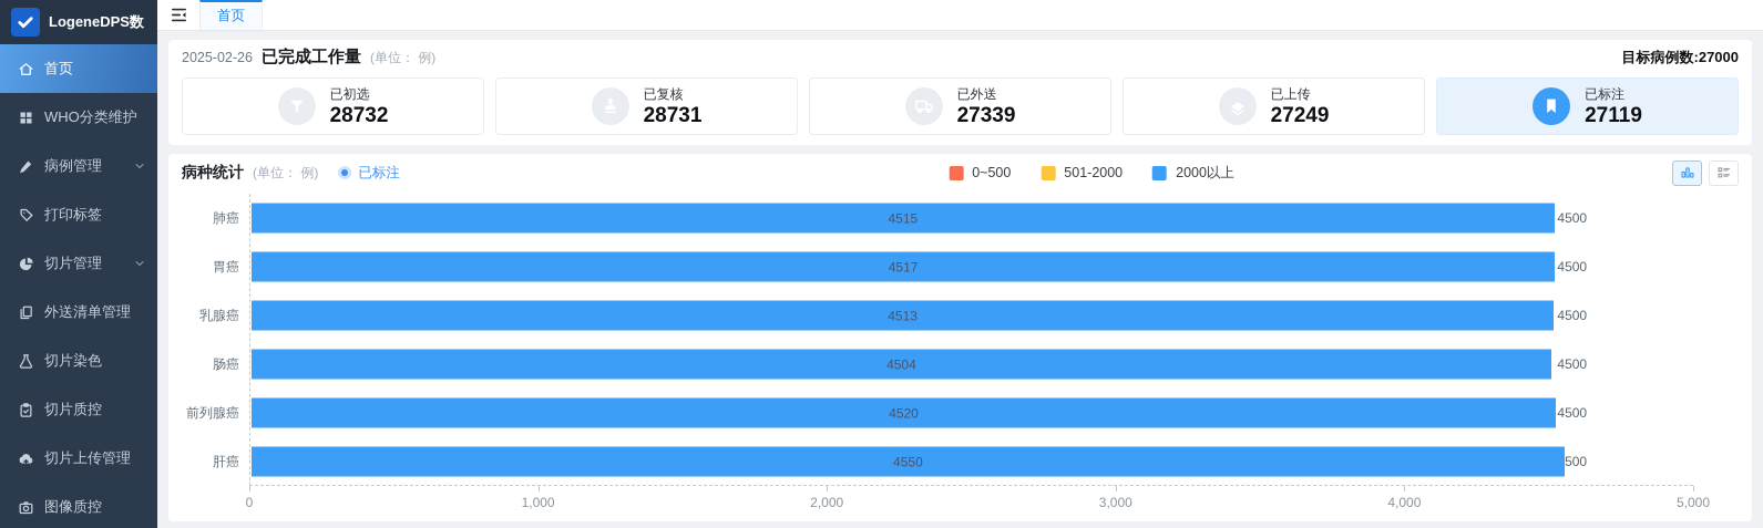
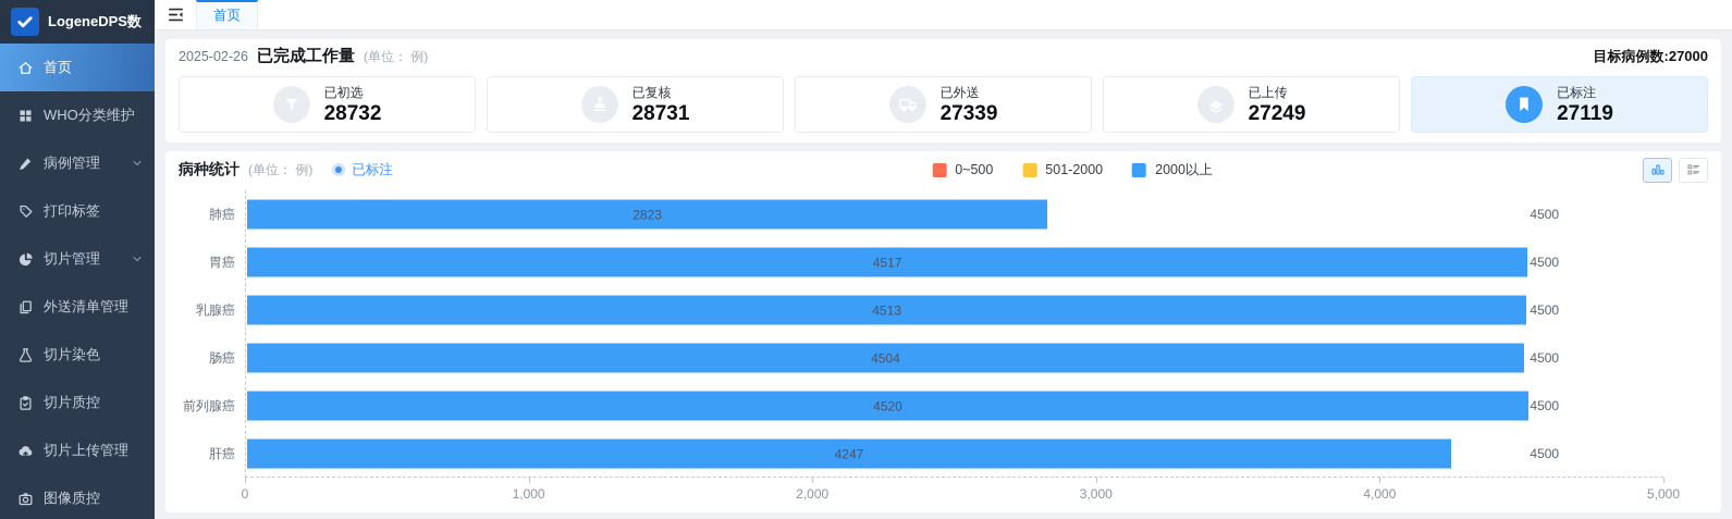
肺癌: 4515 -> 2823
肝癌: 4550 -> 4247
